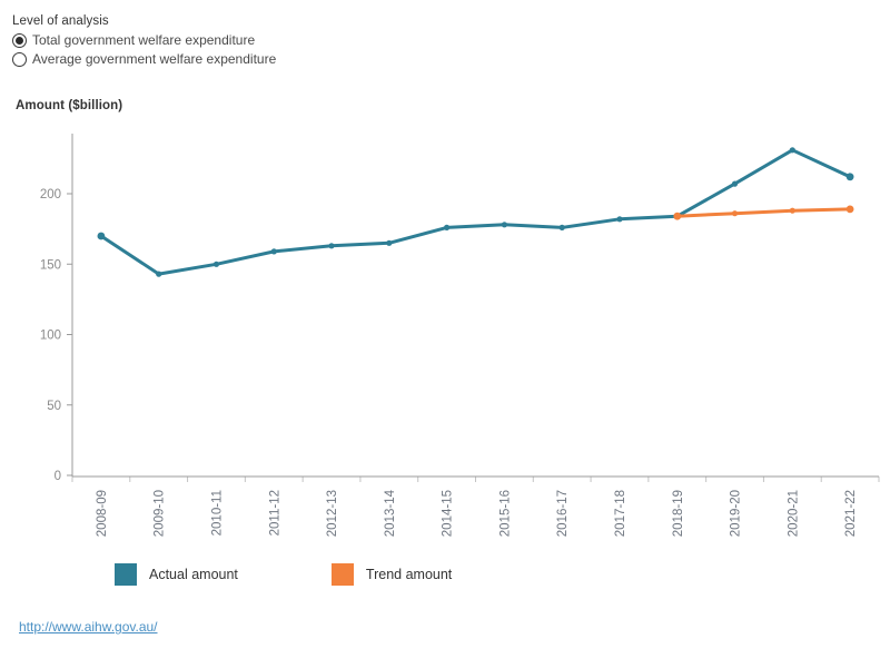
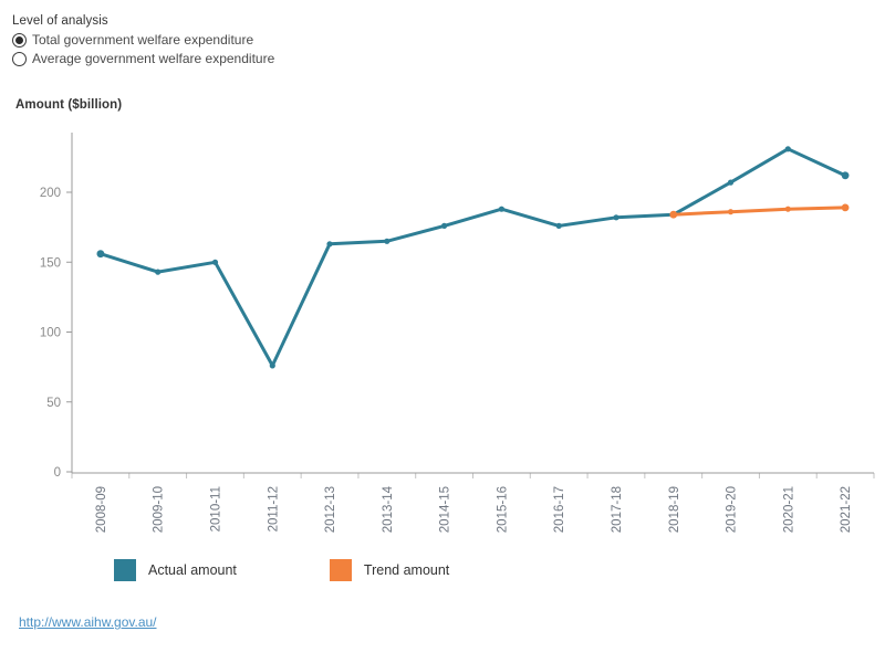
Actual amount/2008-09: 170 -> 156
Actual amount/2011-12: 159 -> 76
Actual amount/2015-16: 178 -> 188
